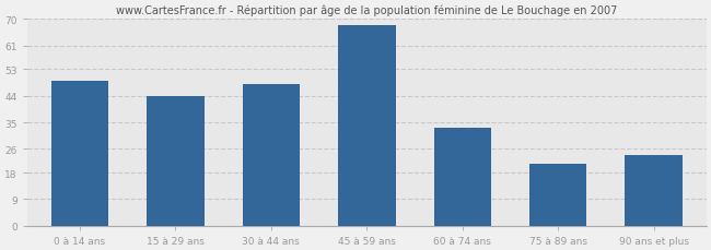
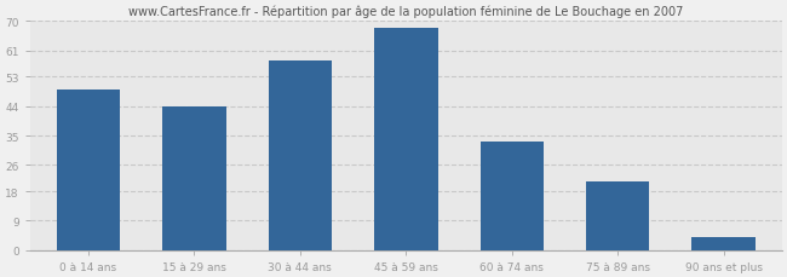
30 à 44 ans: 48 -> 58
90 ans et plus: 24 -> 4
